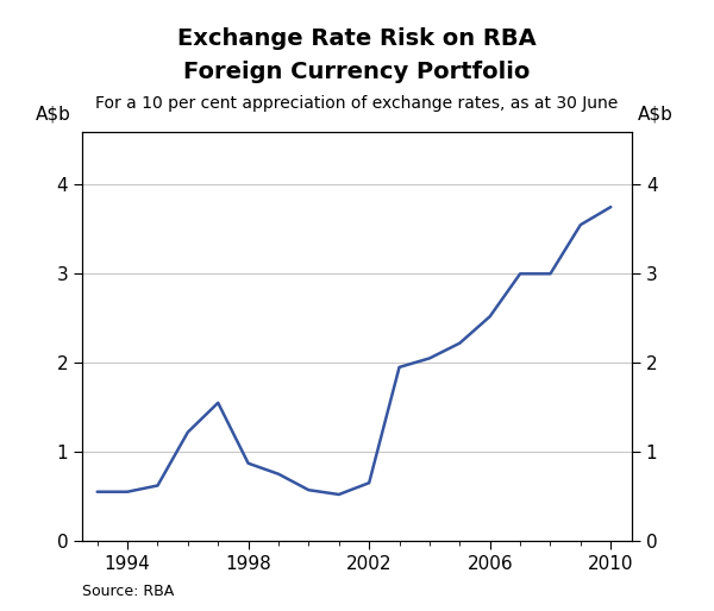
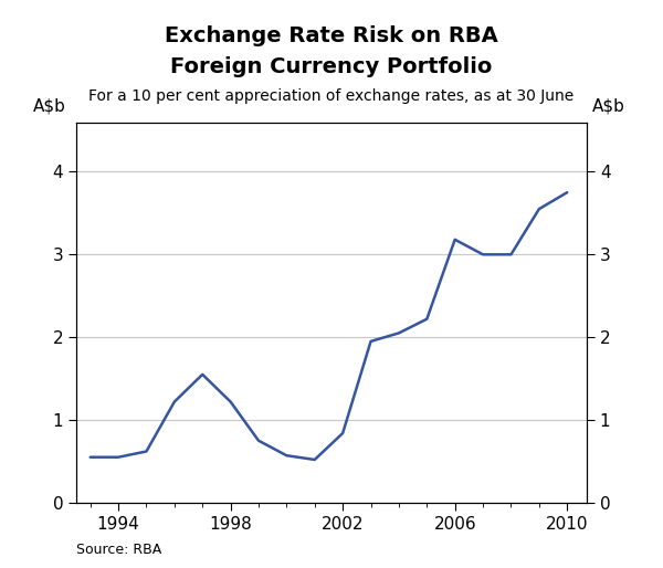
1998: 0.87 -> 1.22
2002: 0.65 -> 0.84
2006: 2.52 -> 3.18
